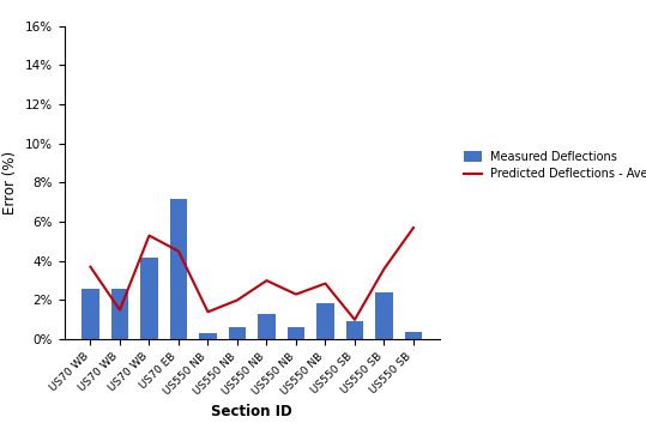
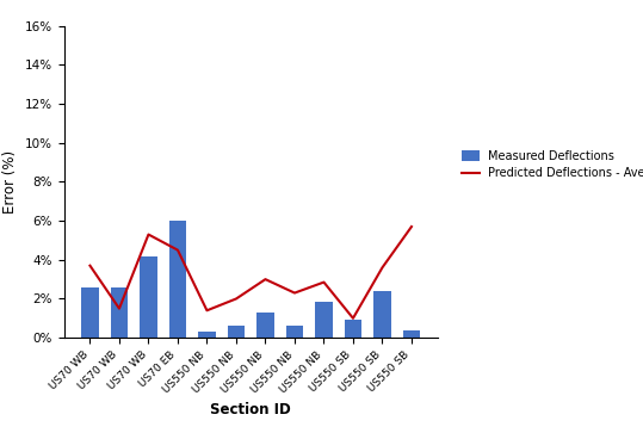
Measured Deflections/US70 EB: 7.2% -> 6.0%
